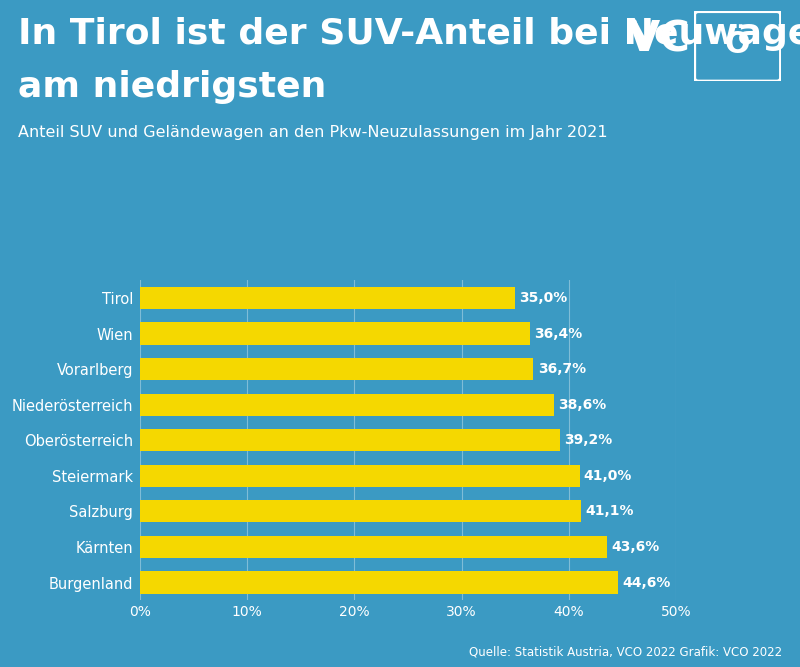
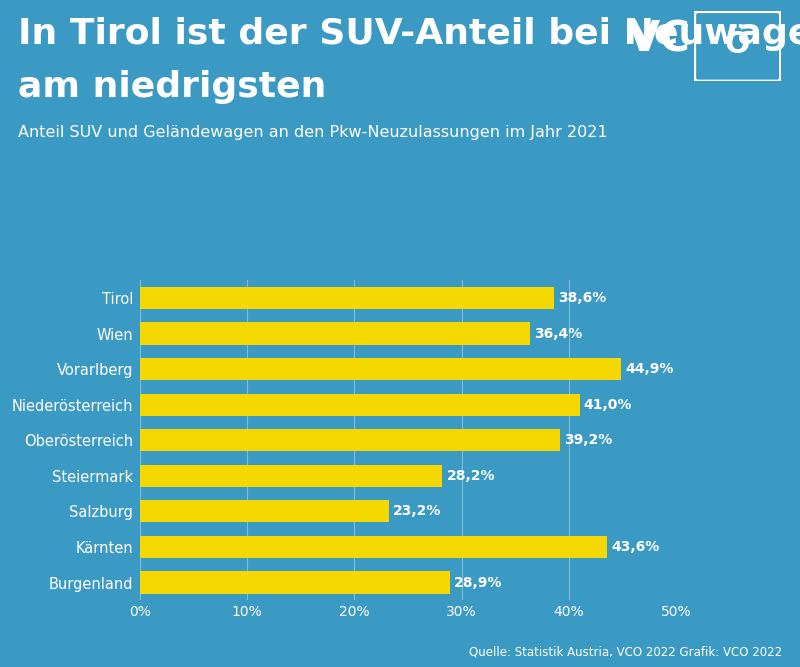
Tirol: 35,0% -> 38,6%
Vorarlberg: 36,7% -> 44,9%
Niederösterreich: 38,6% -> 41,0%
Steiermark: 41,0% -> 28,2%
Salzburg: 41,1% -> 23,2%
Burgenland: 44,6% -> 28,9%
